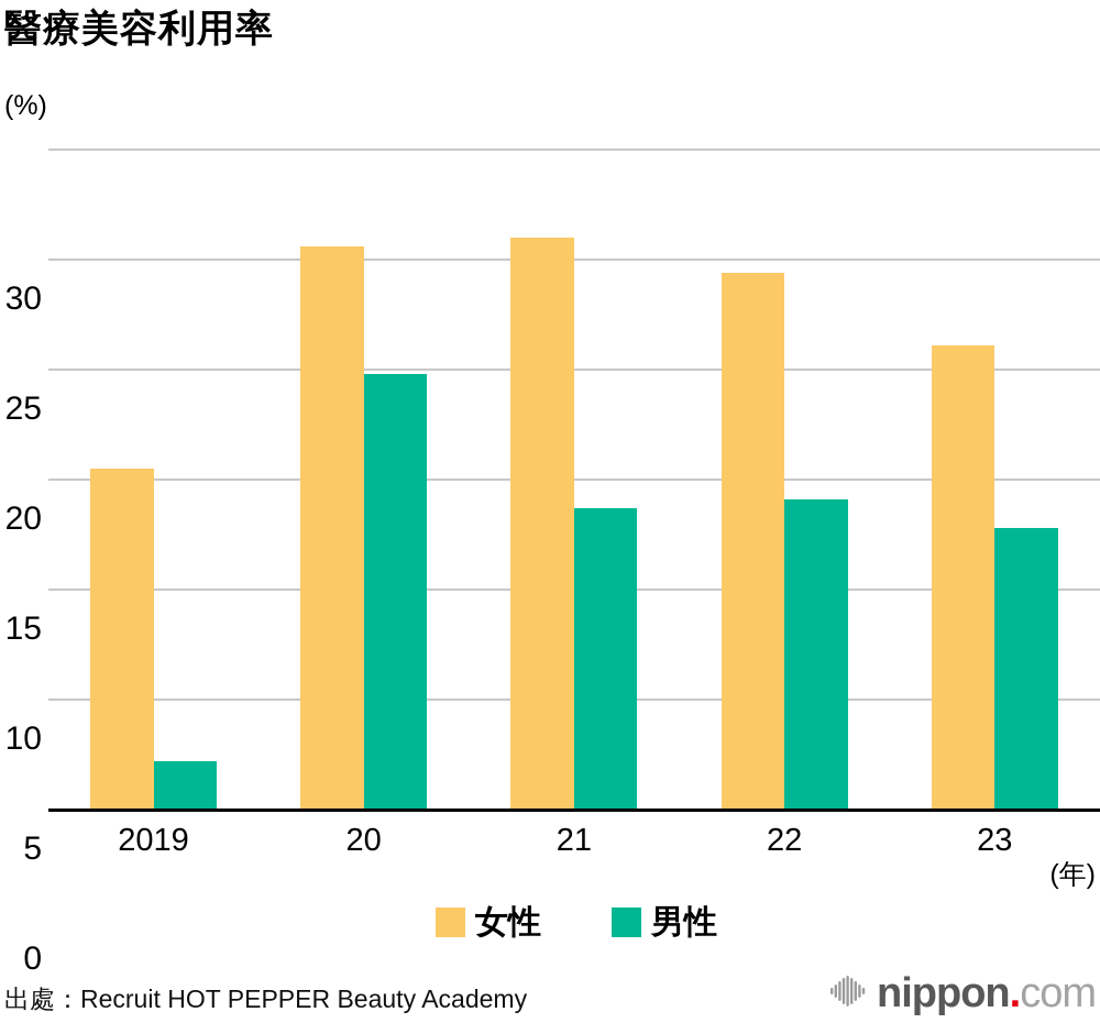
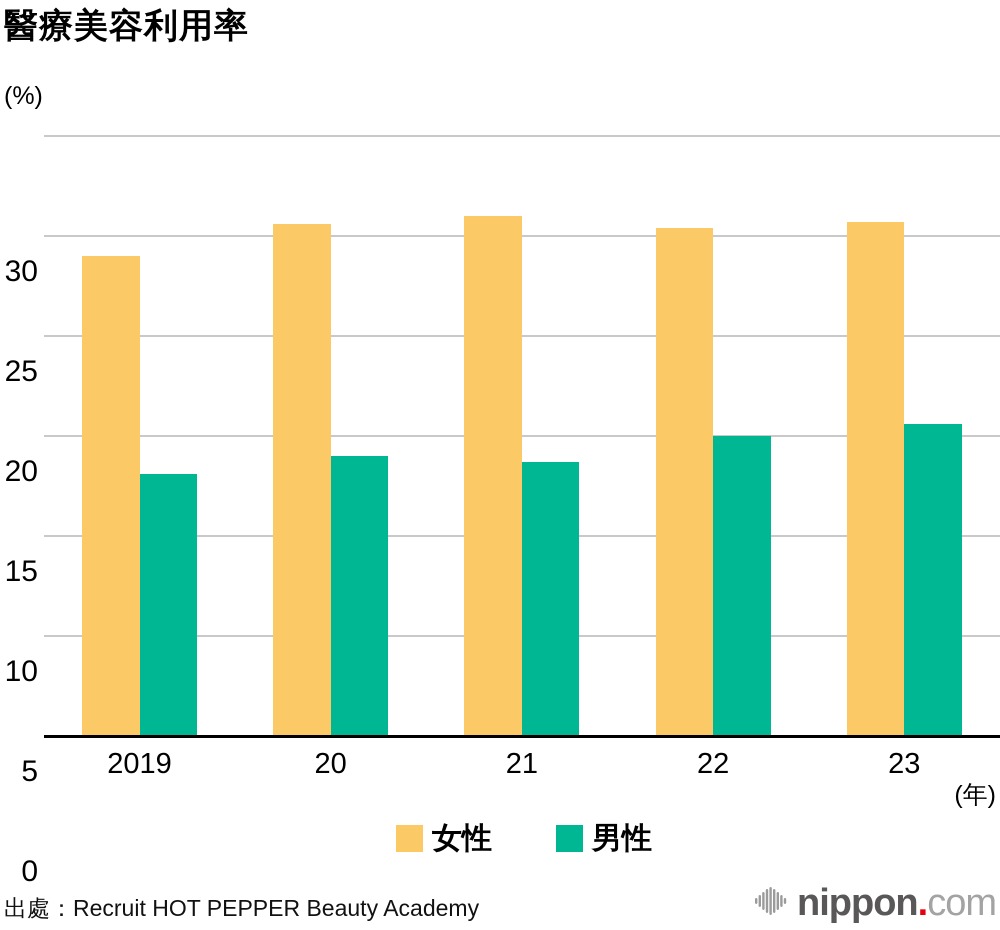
女性/2019: 15.5 -> 24.0
男性/2019: 2.2 -> 13.1
男性/20: 19.8 -> 14.0
女性/22: 24.4 -> 25.4
男性/22: 14.1 -> 15.0
女性/23: 21.1 -> 25.7
男性/23: 12.8 -> 15.6
